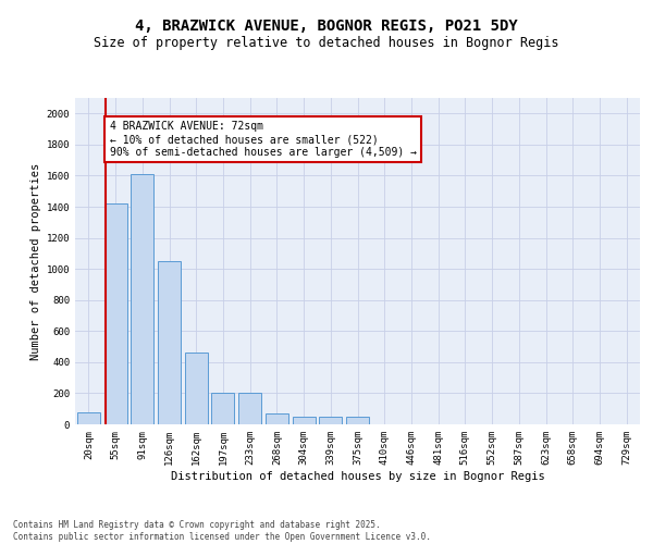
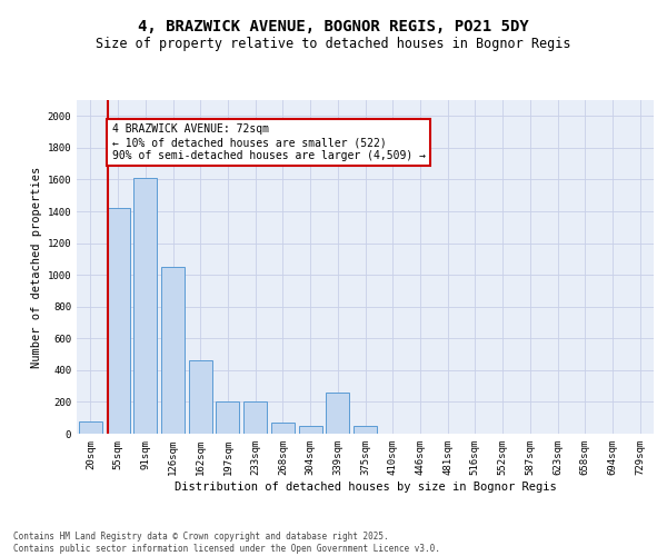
339sqm: 50 -> 260
